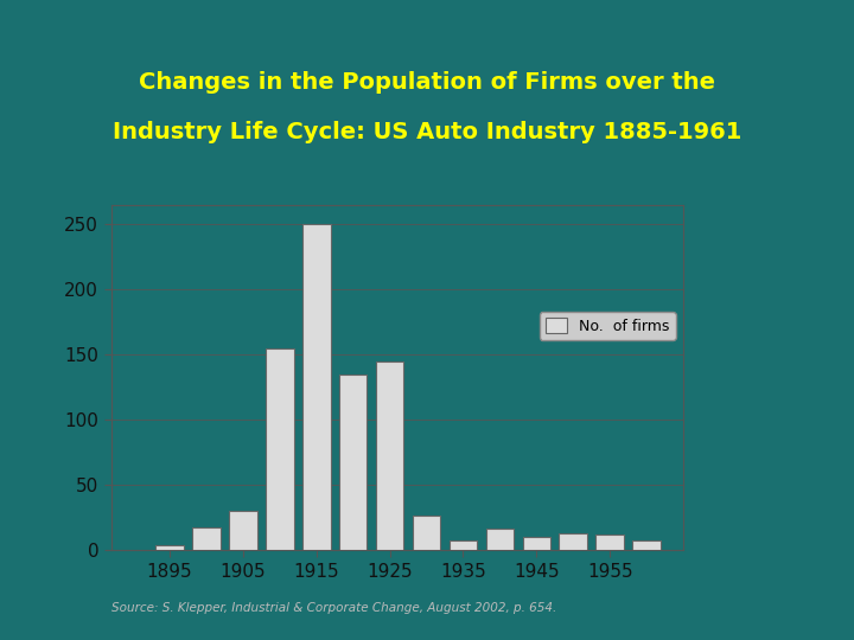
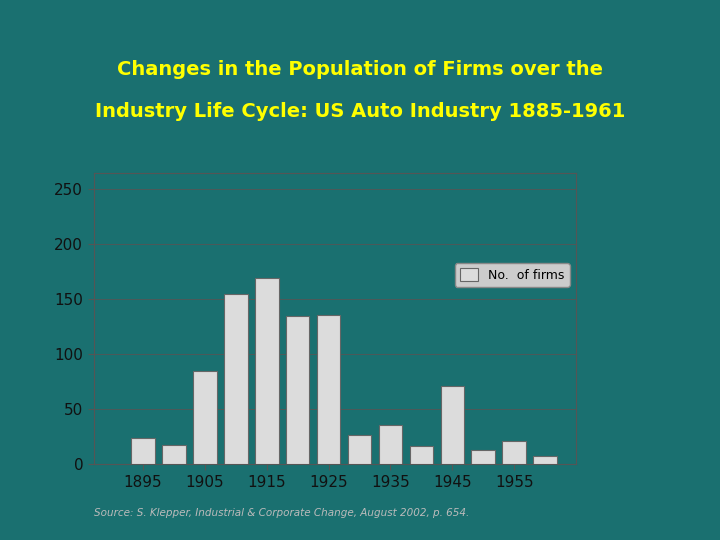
1895: 4 -> 24
1905: 30 -> 85
1915: 250 -> 169
1925: 145 -> 136
1935: 8 -> 36
1945: 10 -> 71
1955: 12 -> 21
